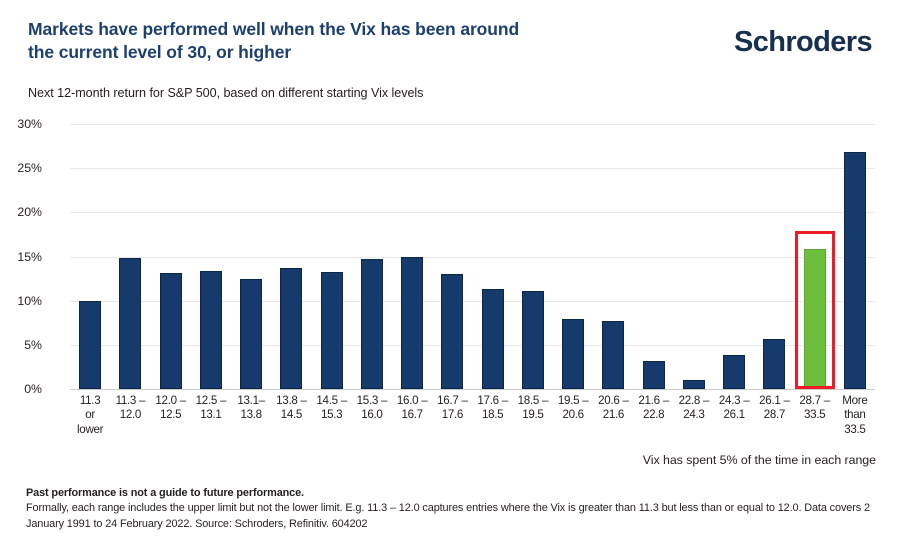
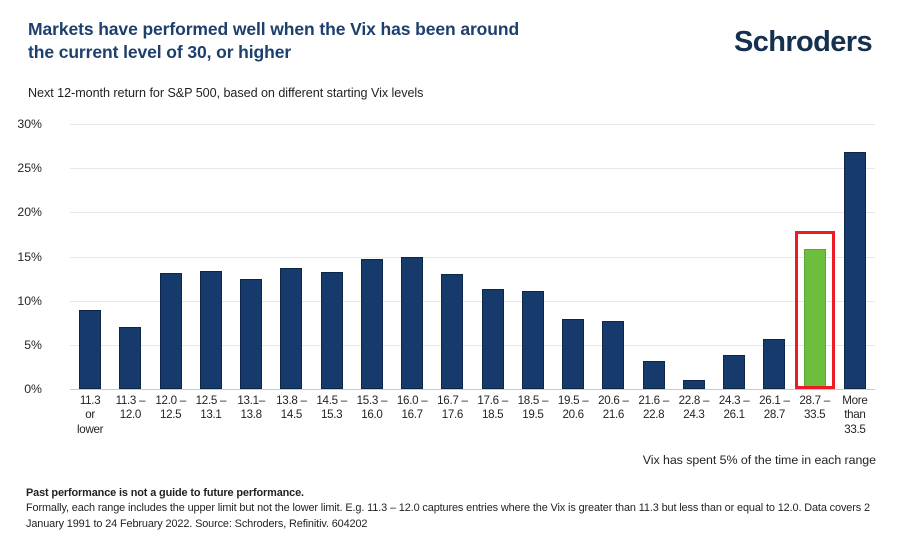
11.3 or lower: 10% -> 9%
11.3 – 12.0: 15% -> 7%
